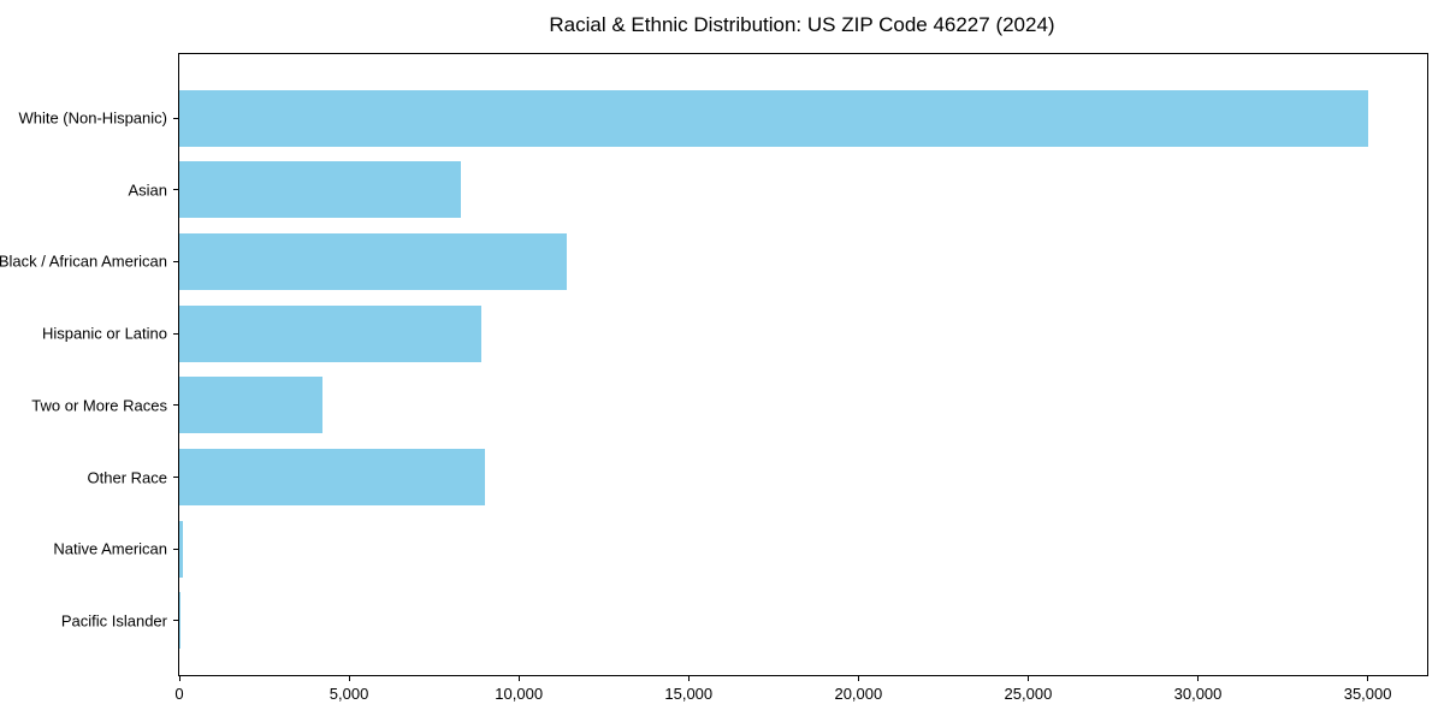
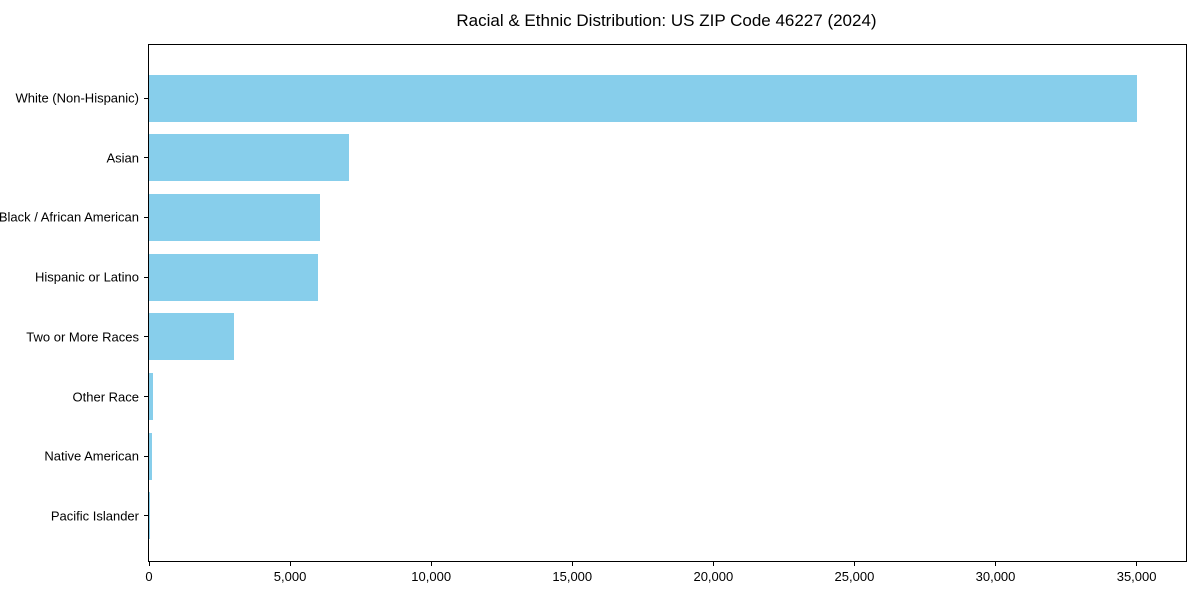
Asian: 8300 -> 7100
Black / African American: 11400 -> 6000
Hispanic or Latino: 8900 -> 6000
Two or More Races: 4200 -> 3000
Other Race: 9000 -> 200
